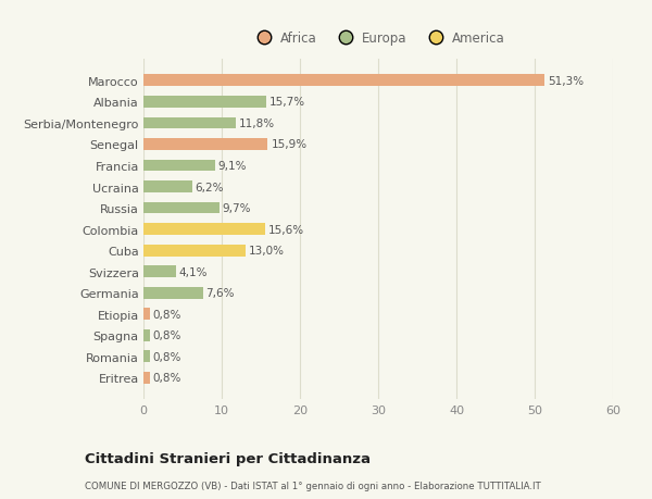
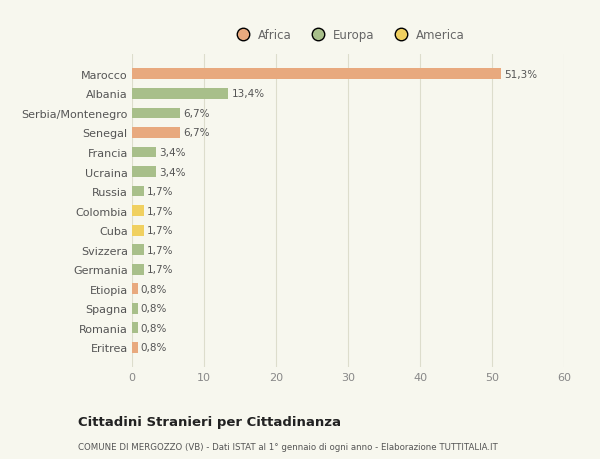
Albania: 15,7% -> 13,4%
Serbia/Montenegro: 11,8% -> 6,7%
Senegal: 15,9% -> 6,7%
Francia: 9,1% -> 3,4%
Ucraina: 6,2% -> 3,4%
Russia: 9,7% -> 1,7%
Colombia: 15,6% -> 1,7%
Cuba: 13,0% -> 1,7%
Svizzera: 4,1% -> 1,7%
Germania: 7,6% -> 1,7%
